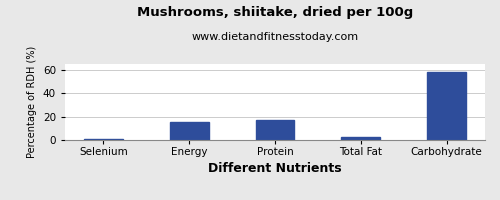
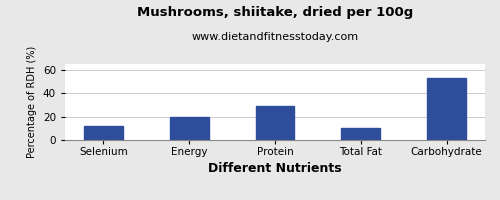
Selenium: 0 -> 12
Energy: 15 -> 20
Protein: 17 -> 29
Total Fat: 2 -> 10
Carbohydrate: 58 -> 53
